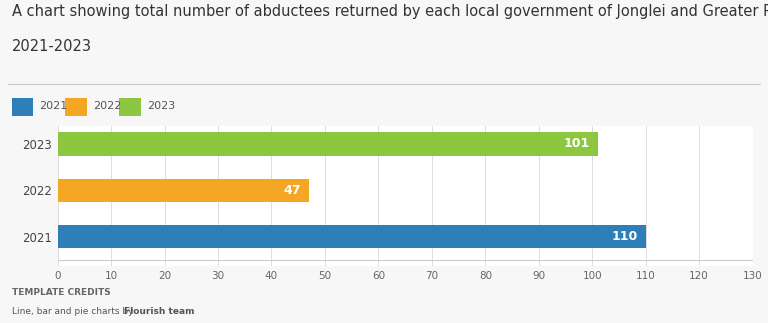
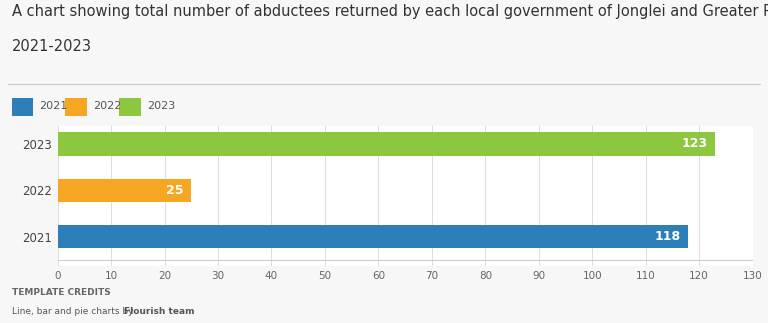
2023: 101 -> 123
2022: 47 -> 25
2021: 110 -> 118
